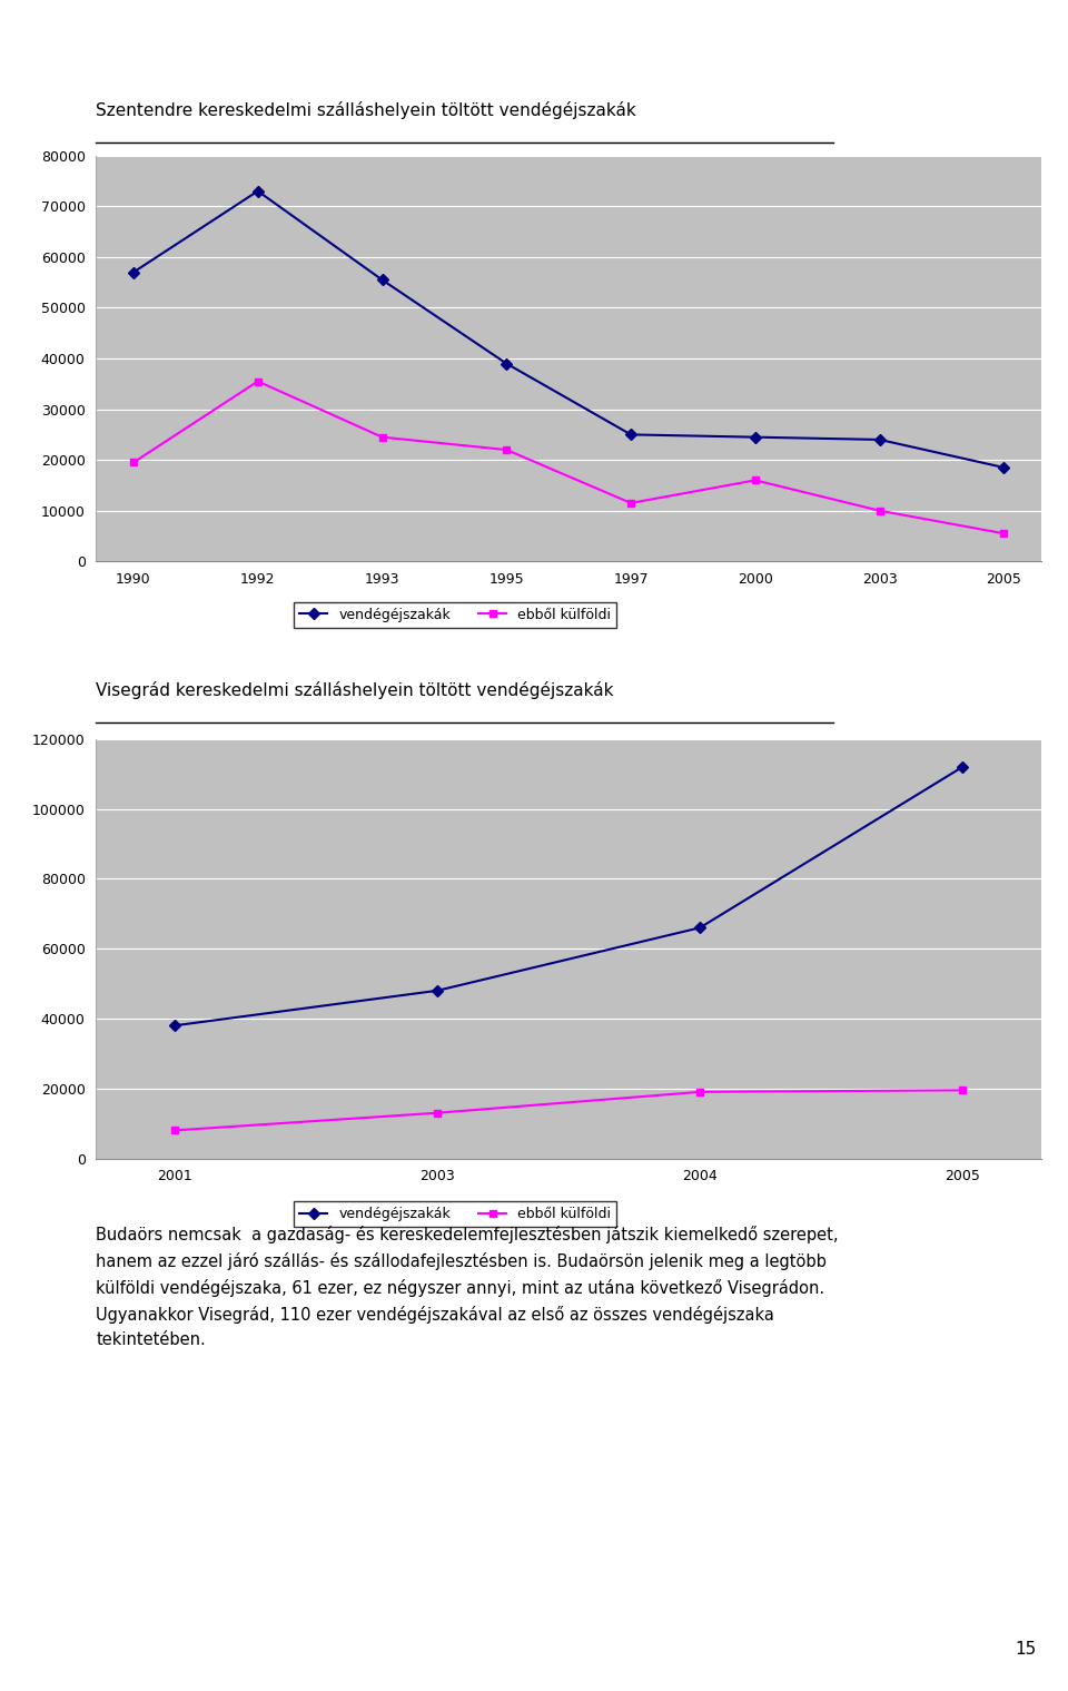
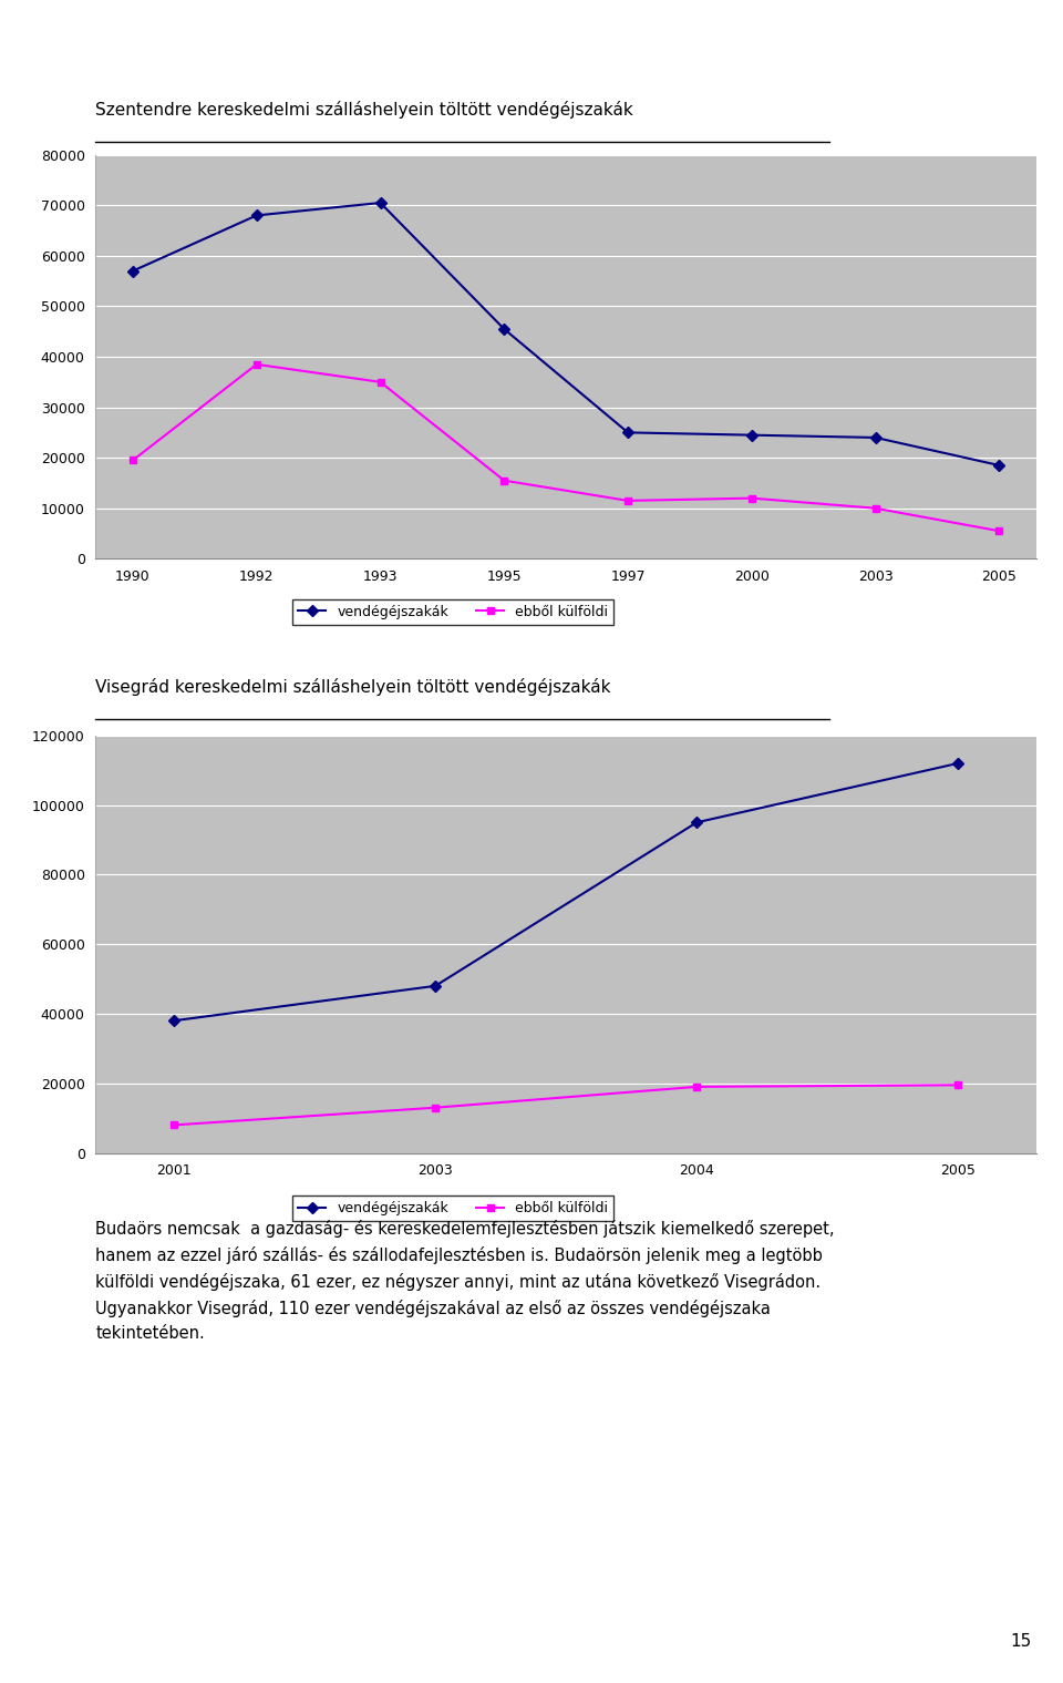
vendégéjszakák/1992: 73000 -> 68000
ebből külföldi/1992: 35500 -> 38500
vendégéjszakák/1993: 55500 -> 70500
ebből külföldi/1993: 24500 -> 35000
vendégéjszakák/1995: 39000 -> 45500
ebből külföldi/1995: 22000 -> 15500
ebből külföldi/2000: 16000 -> 12000
vendégéjszakák/2004: 66000 -> 95000
